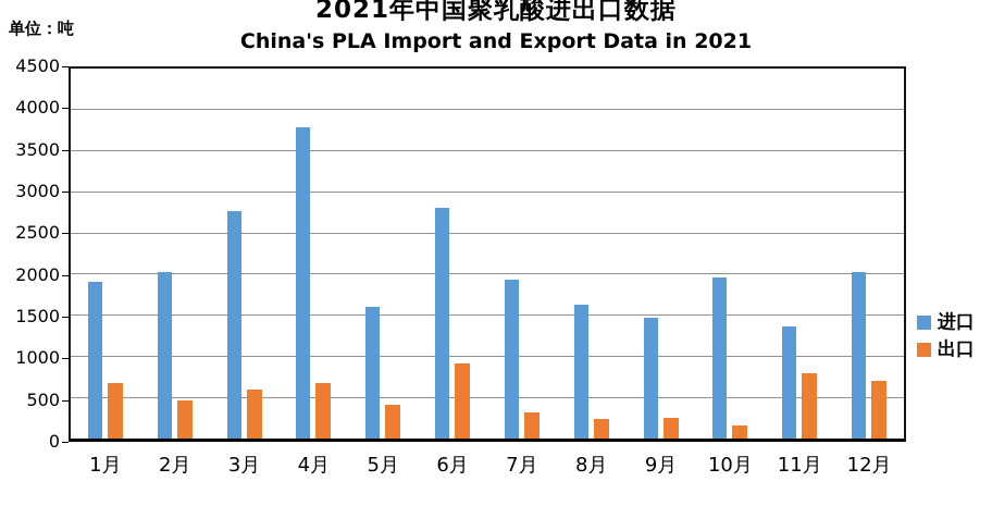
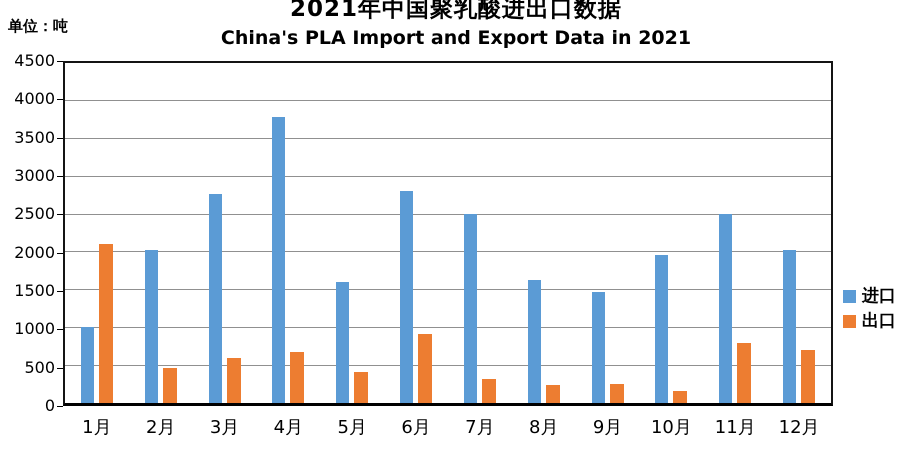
进口/1月: 1900 -> 1000
出口/1月: 700 -> 2100
进口/7月: 1900 -> 2500
进口/11月: 1400 -> 2500
